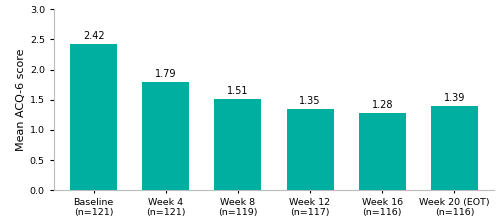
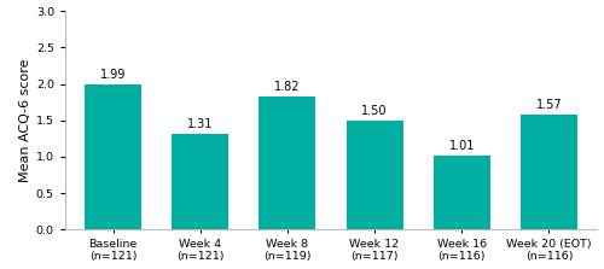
Baseline (n=121): 2.42 -> 1.99
Week 4 (n=121): 1.79 -> 1.31
Week 8 (n=119): 1.51 -> 1.82
Week 12 (n=117): 1.35 -> 1.50
Week 16 (n=116): 1.28 -> 1.01
Week 20 (EOT) (n=116): 1.39 -> 1.57
